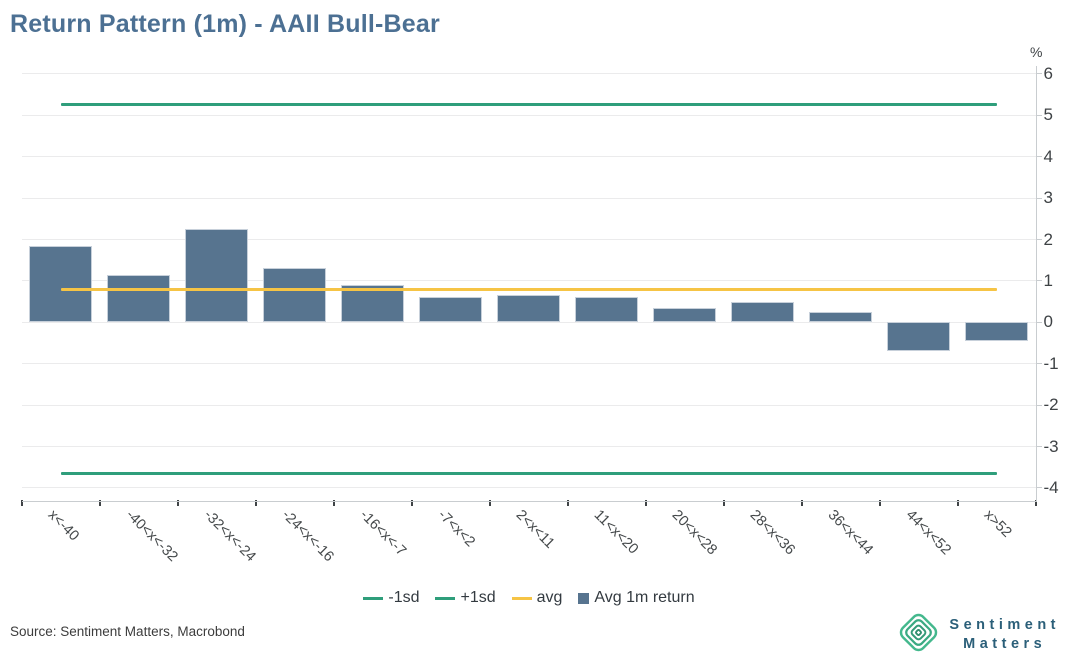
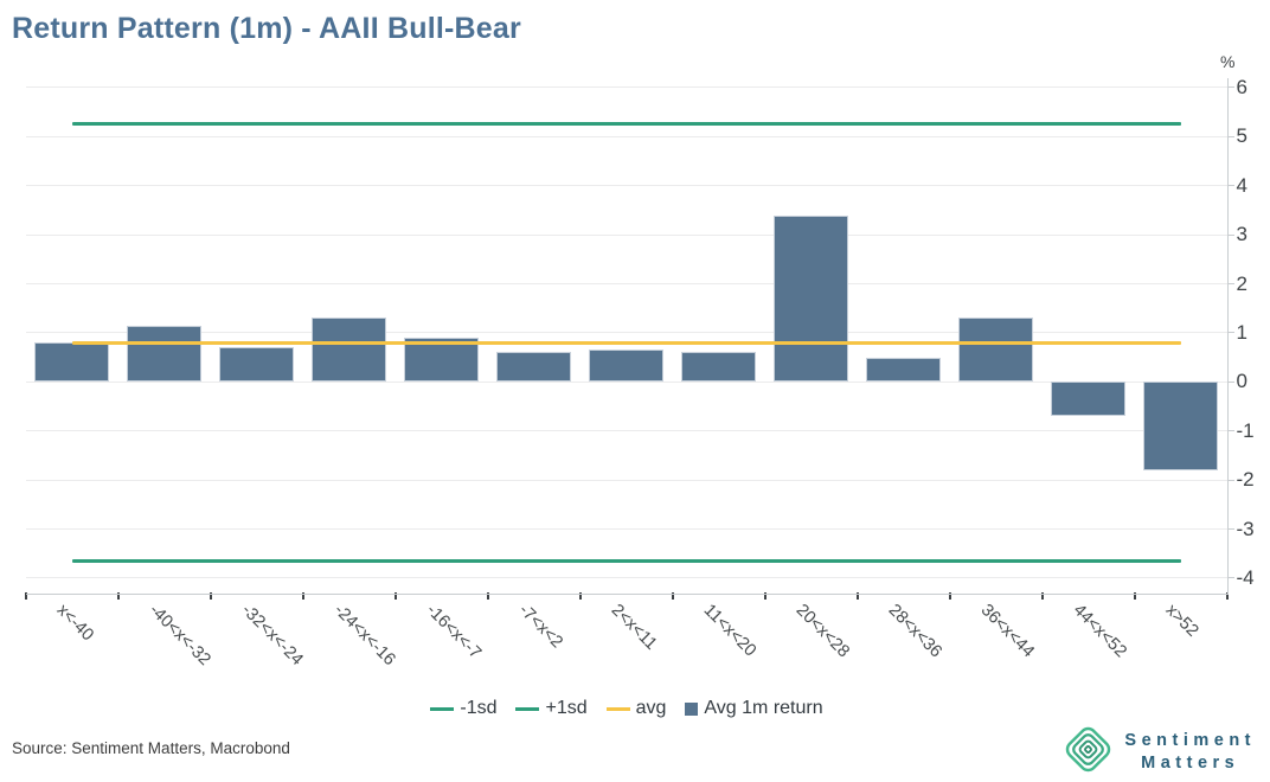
x<-40: 1.9 -> 0.8
-32<x<-24: 2.2 -> 0.7
20<x<28: 0.3 -> 3.4
36<x<44: 0.2 -> 1.3
x>52: -0.5 -> -1.8
